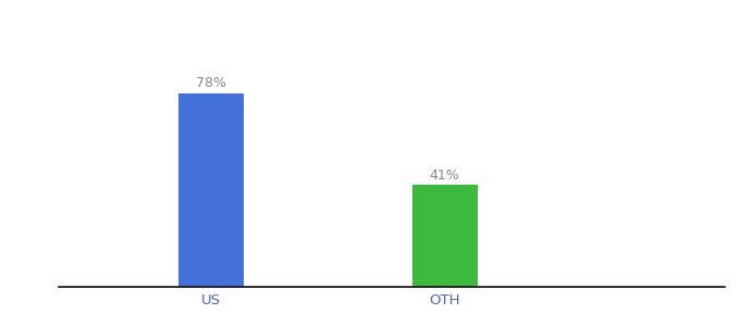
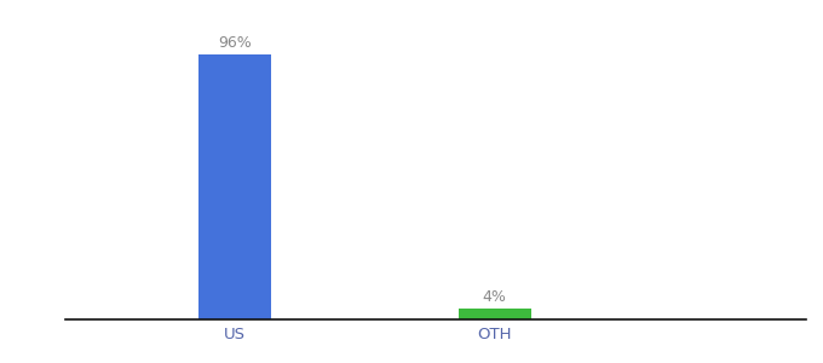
US: 78% -> 96%
OTH: 41% -> 4%
